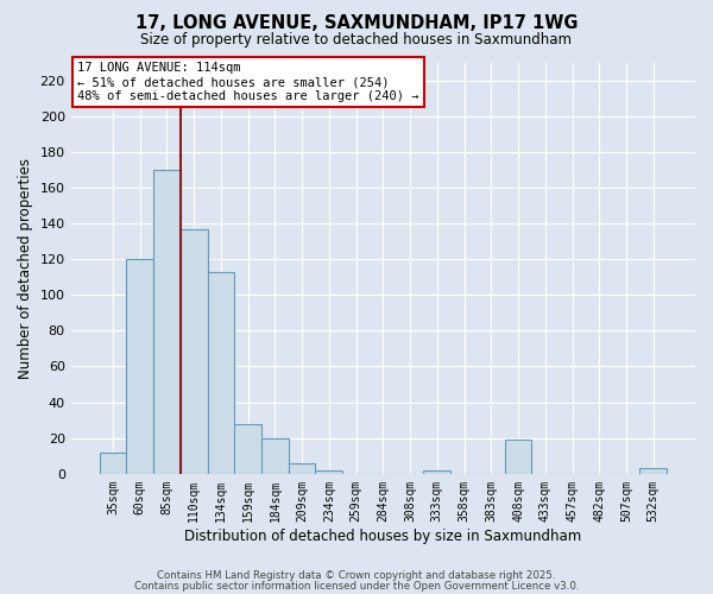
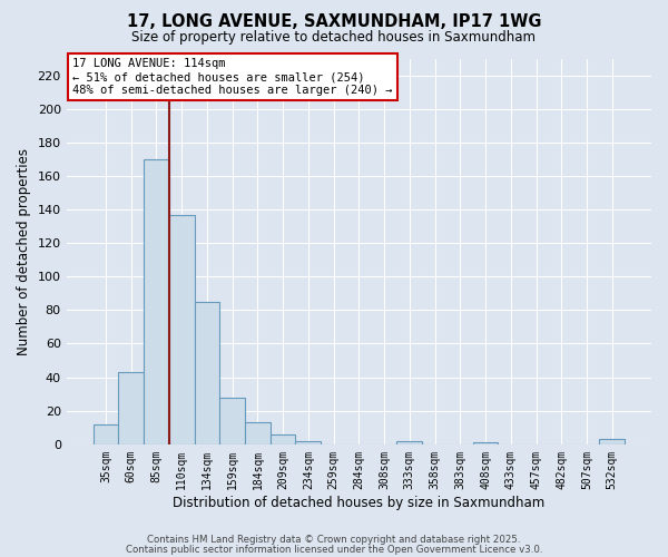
60sqm: 120 -> 43
134sqm: 113 -> 85
184sqm: 20 -> 13
408sqm: 19 -> 1
